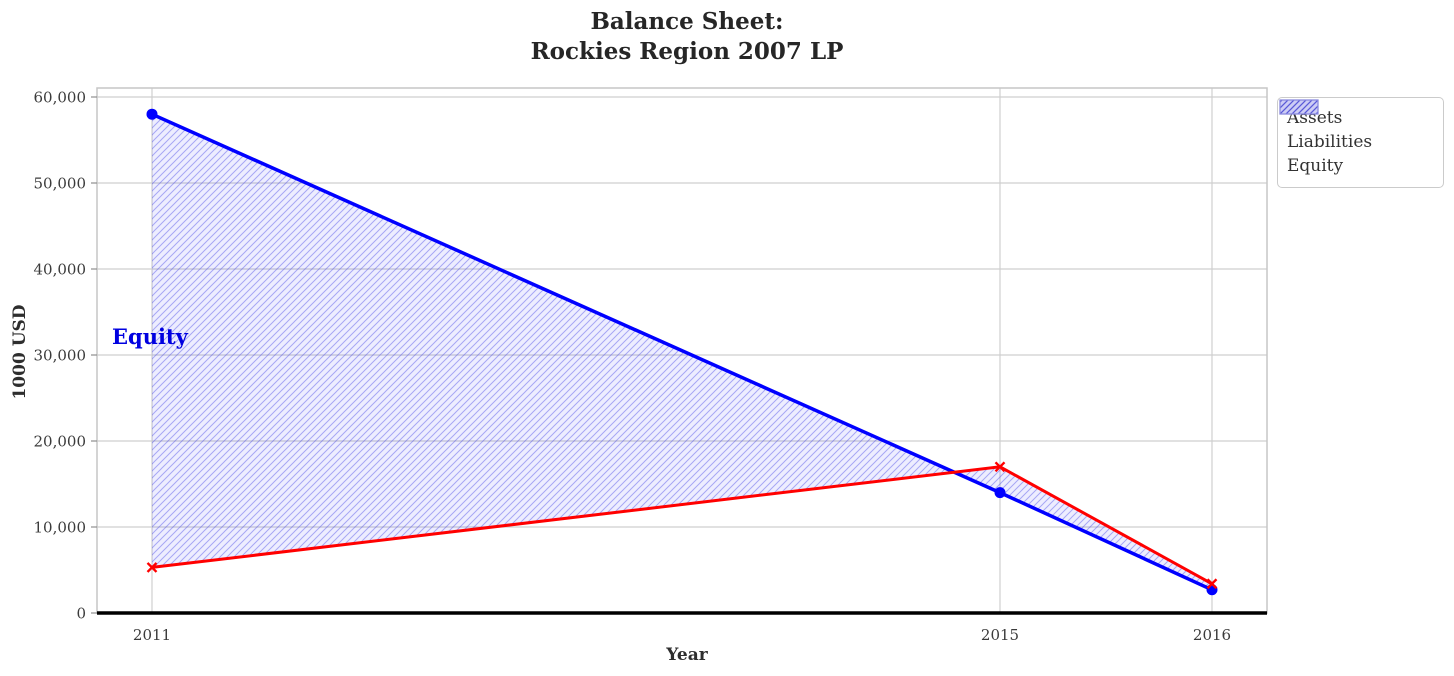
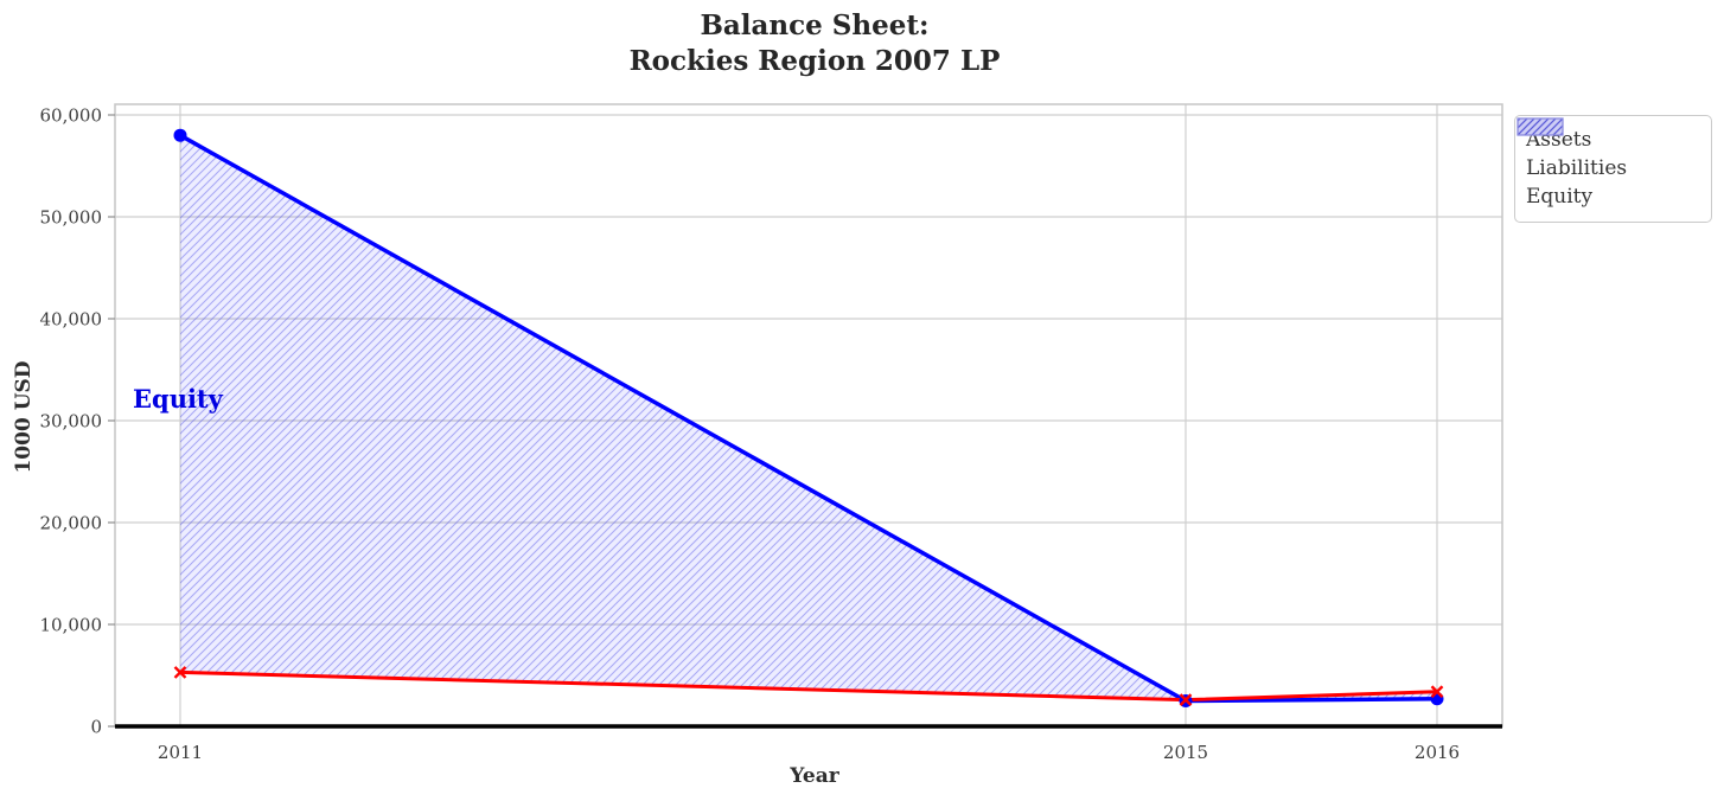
Assets/2015: 14000 -> 2000
Liabilities/2015: 17000 -> 3000
